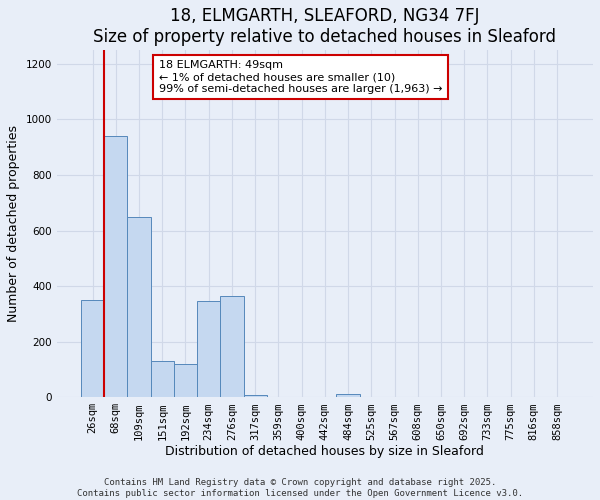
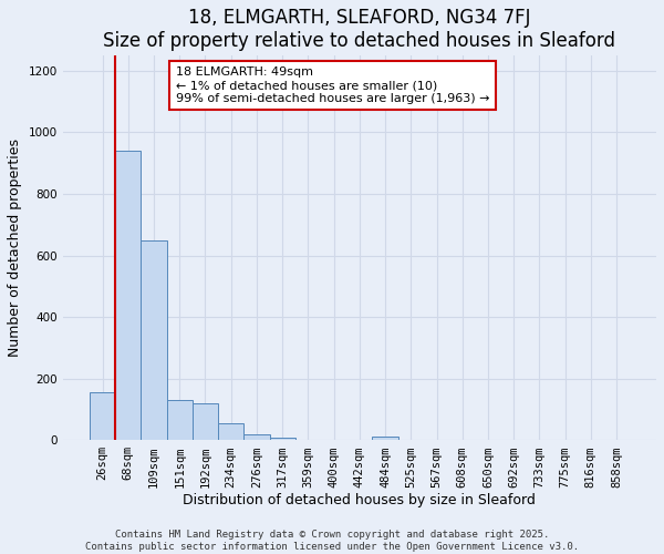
26sqm: 350 -> 155
234sqm: 345 -> 55
276sqm: 365 -> 20
